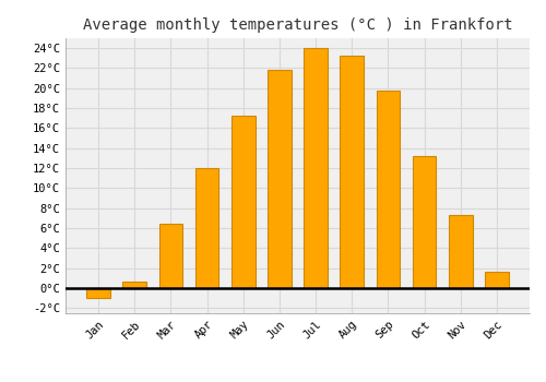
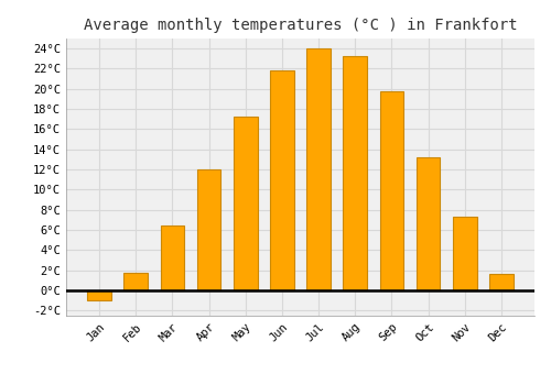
Feb: 0.7°C -> 1.8°C
